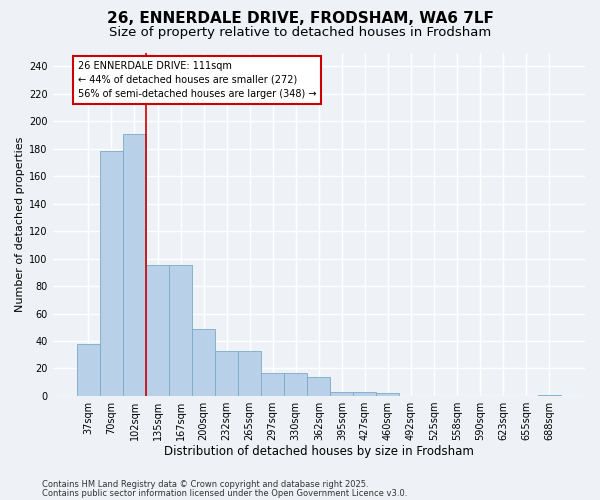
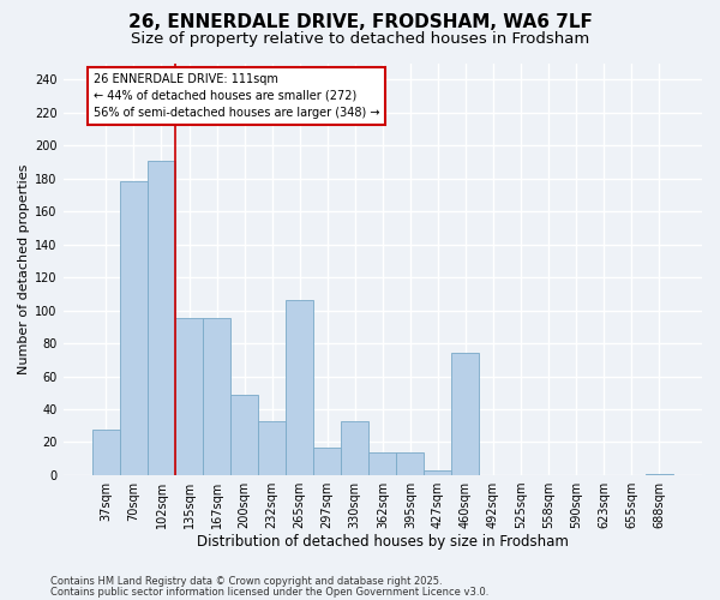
37sqm: 38 -> 28
265sqm: 33 -> 106
330sqm: 17 -> 33
395sqm: 3 -> 14
460sqm: 2 -> 74
